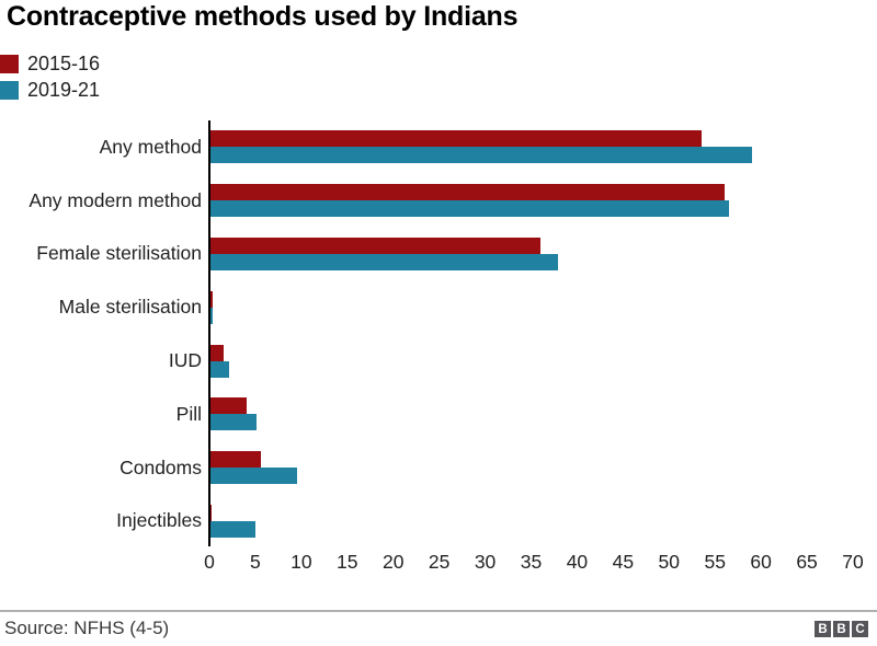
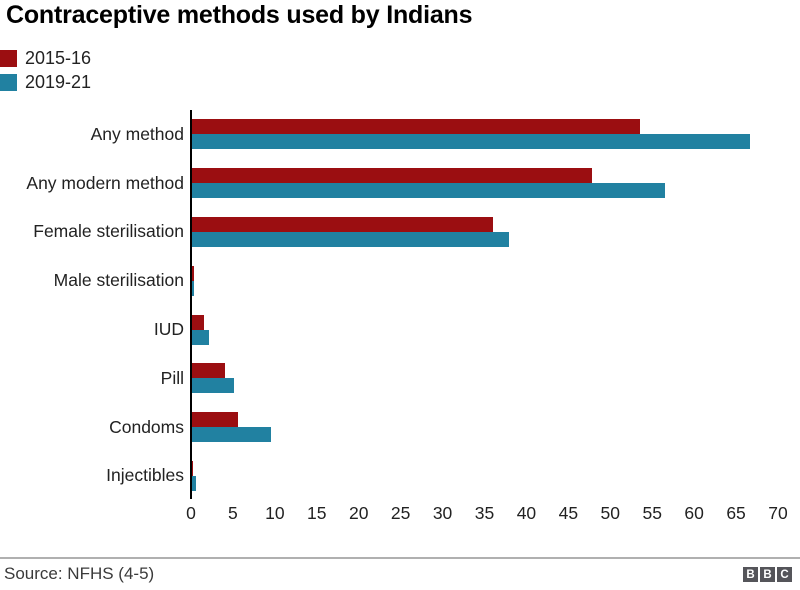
2019-21/Any method: 59 -> 67
2015-16/Any modern method: 56 -> 48
2019-21/Injectibles: 5 -> 1
